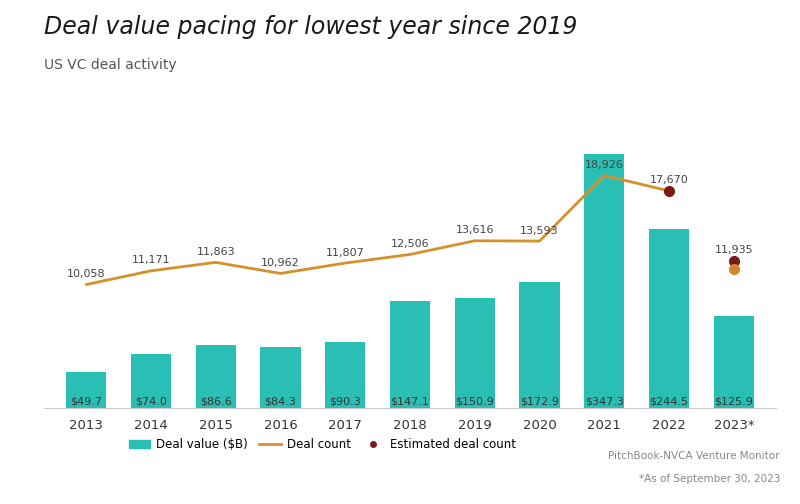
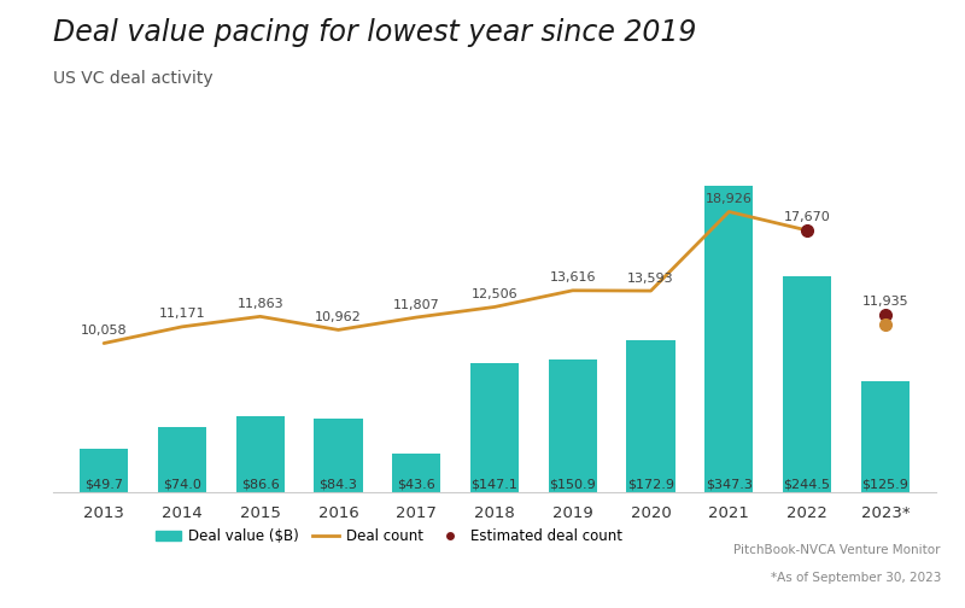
Deal value ($B)/2017: $90.3 -> $43.6
